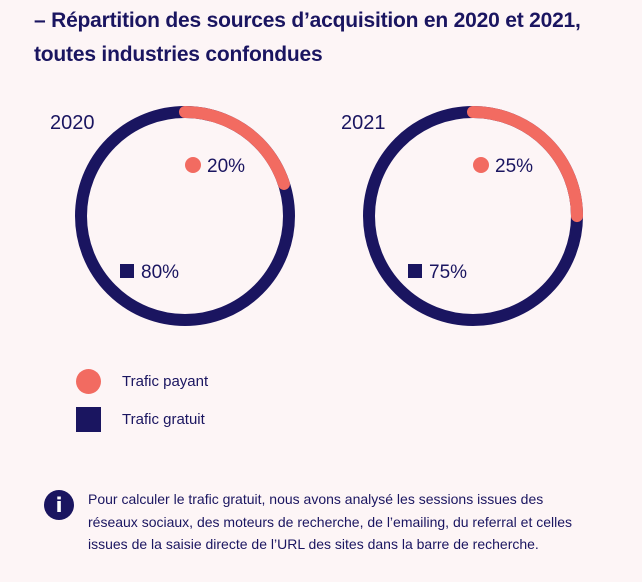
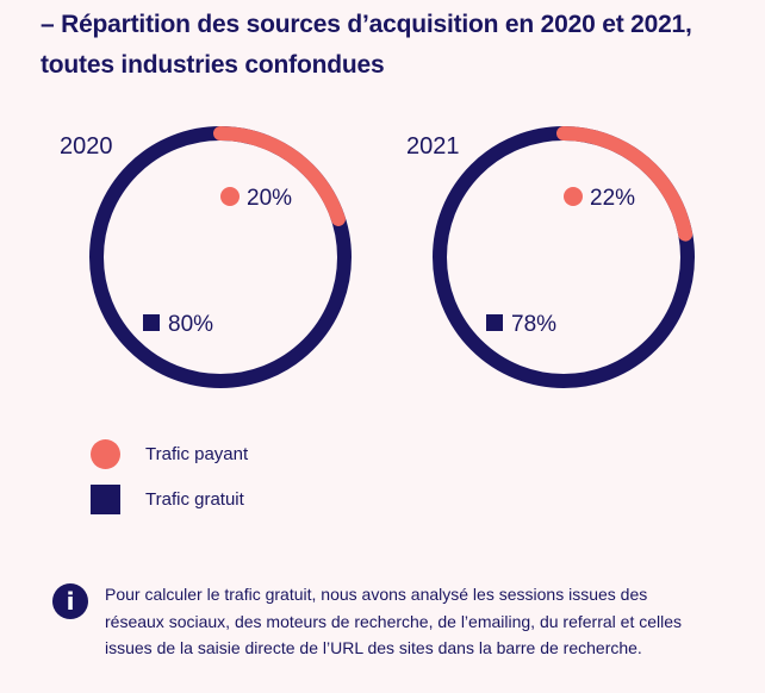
2021/Trafic payant: 25% -> 22%
2021/Trafic gratuit: 75% -> 78%
